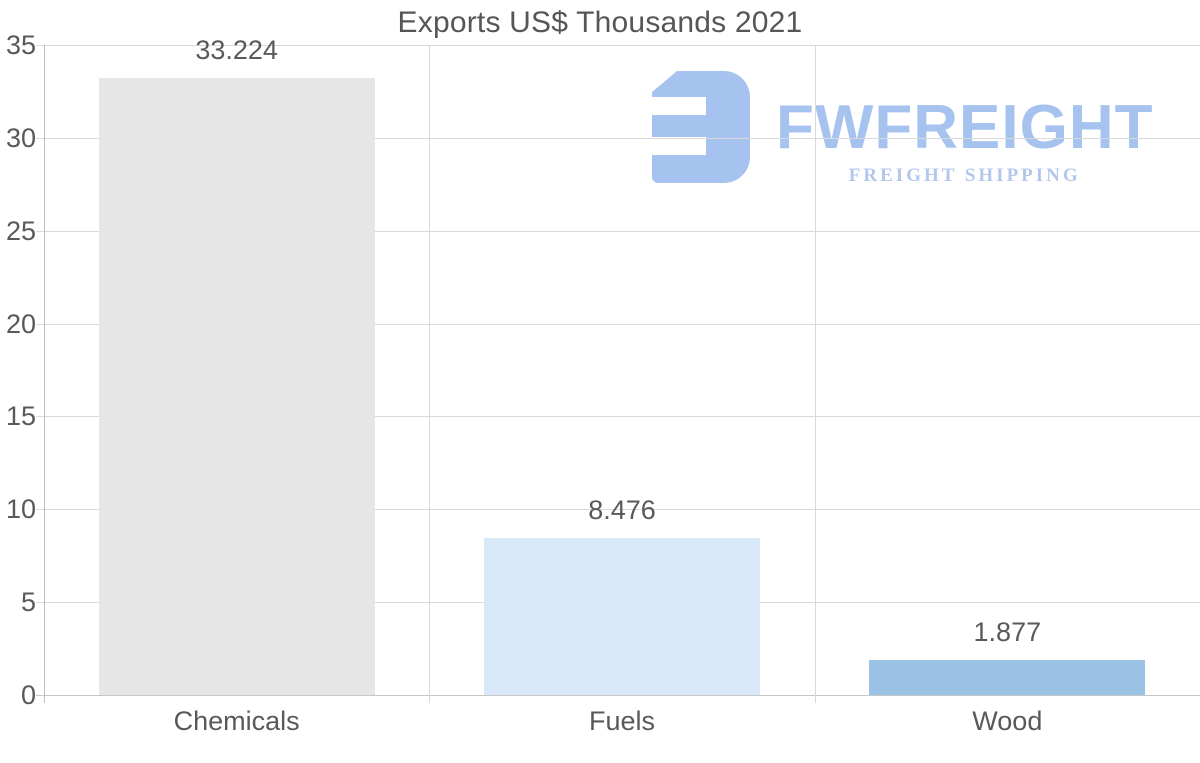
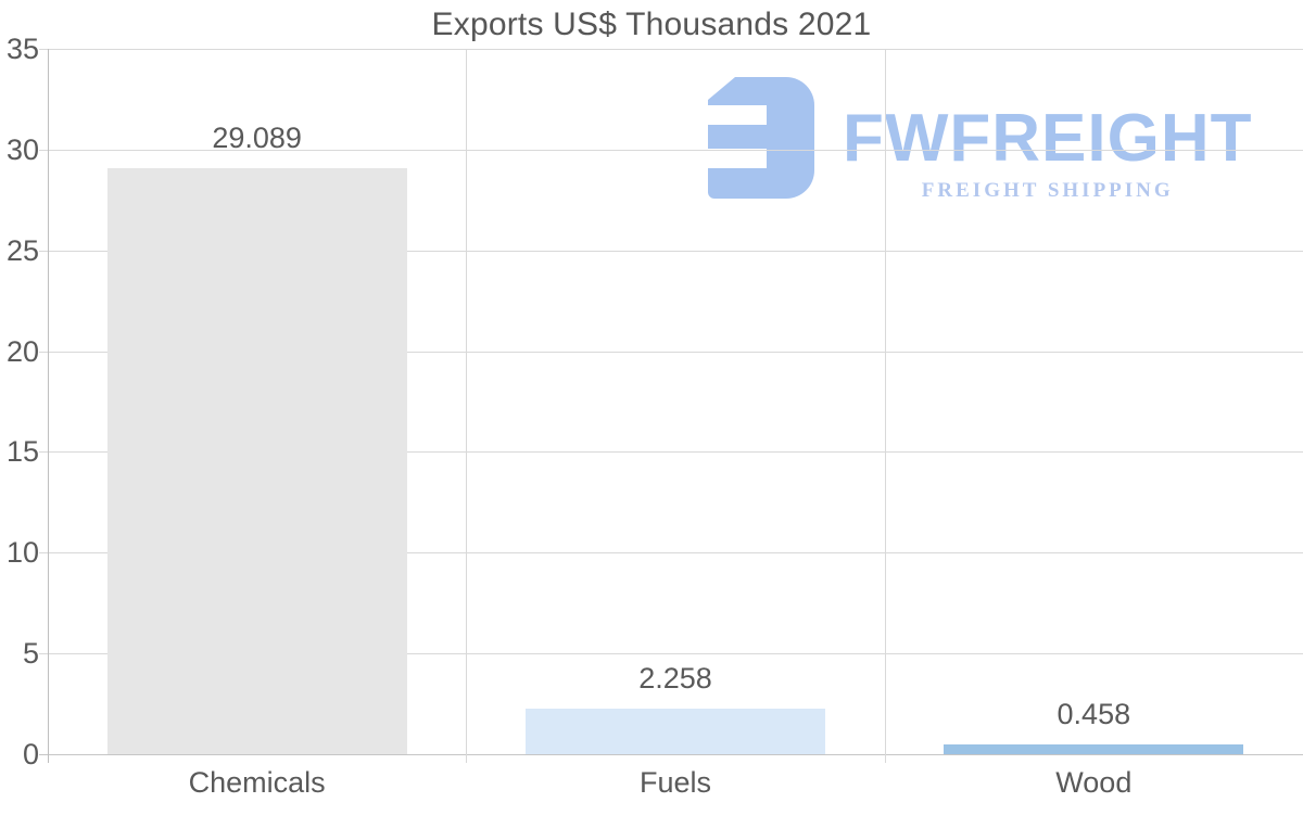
Chemicals: 33.224 -> 29.089
Fuels: 8.476 -> 2.258
Wood: 1.877 -> 0.458
